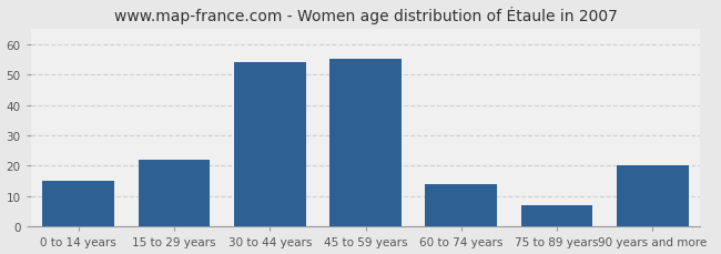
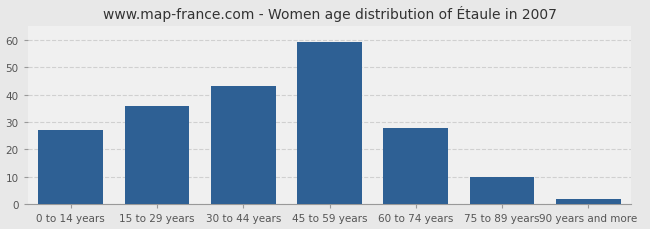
0 to 14 years: 15 -> 27
15 to 29 years: 22 -> 36
30 to 44 years: 54 -> 43
45 to 59 years: 55 -> 59
60 to 74 years: 14 -> 28
75 to 89 years: 7 -> 10
90 years and more: 20 -> 2
